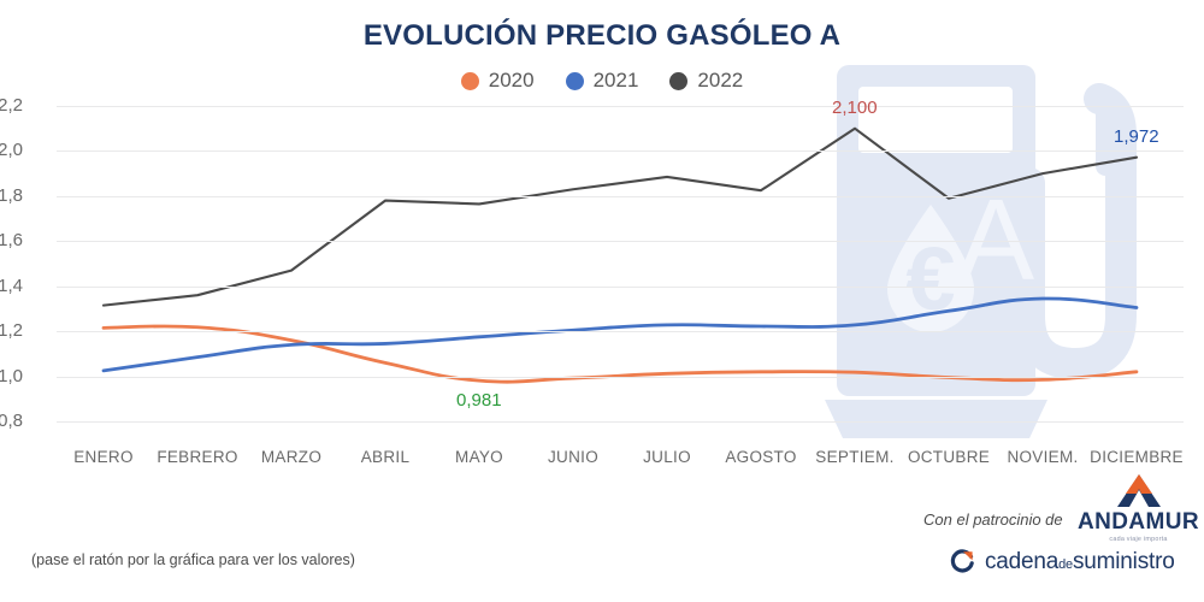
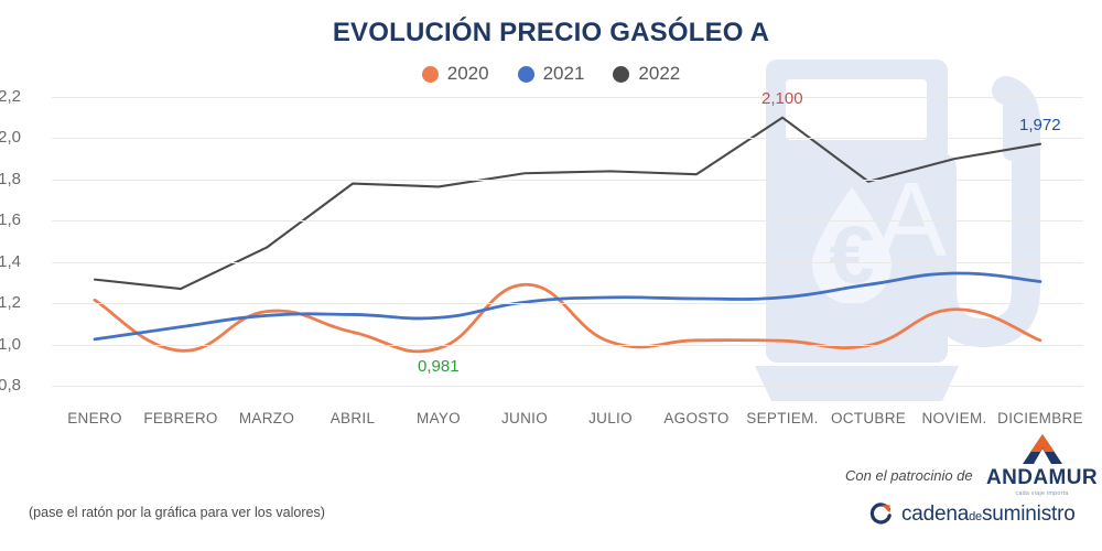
2020/FEBRERO: 1,22 -> 0,97
2022/FEBRERO: 1,36 -> 1,27
2021/MAYO: 1,18 -> 1,13
2020/JUNIO: 0,99 -> 1,29
2022/JULIO: 1,89 -> 1,84
2020/NOVIEM.: 0,98 -> 1,17
